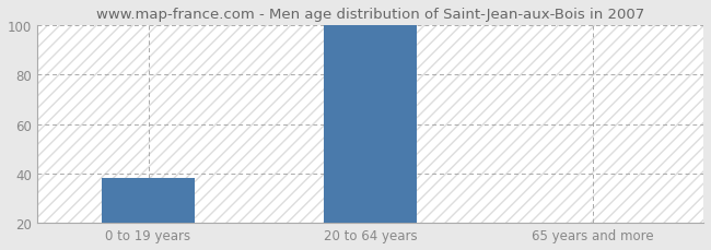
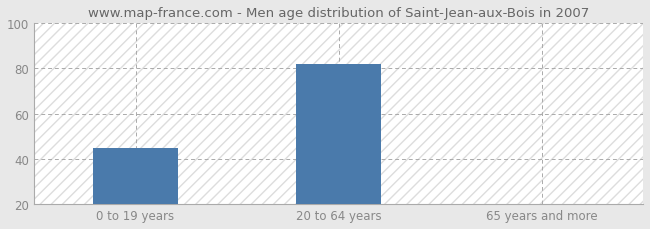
0 to 19 years: 38 -> 45
20 to 64 years: 100 -> 82
